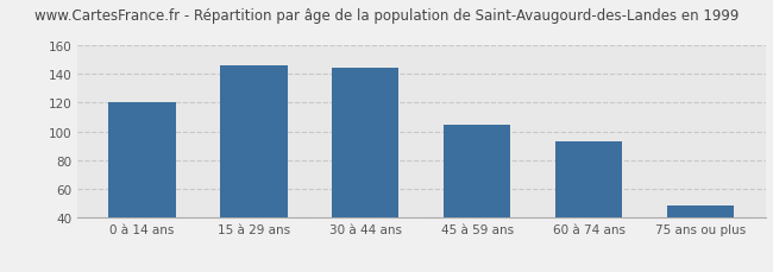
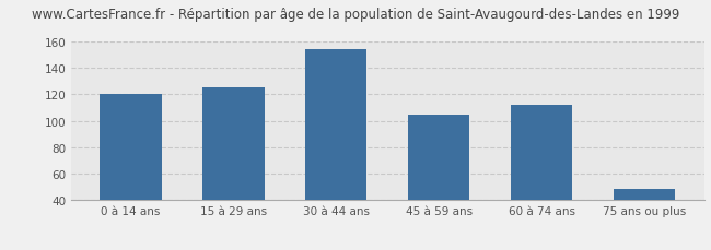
15 à 29 ans: 146 -> 125
30 à 44 ans: 144 -> 154
60 à 74 ans: 93 -> 112
